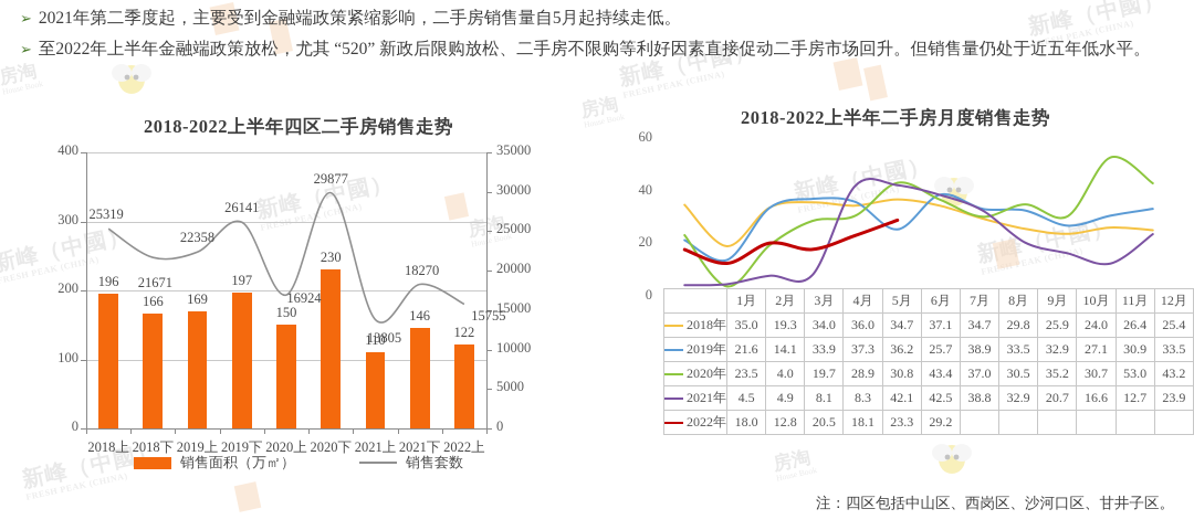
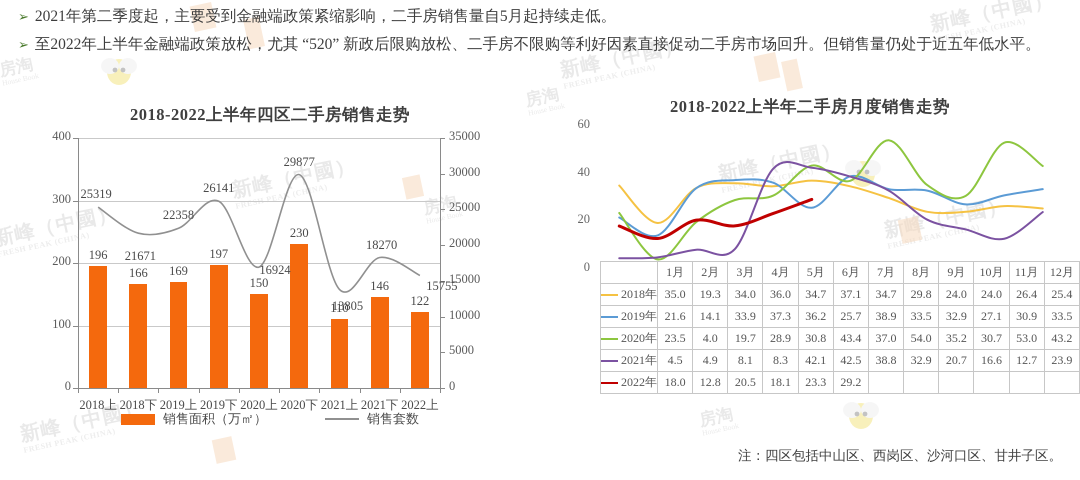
2018-2022上半年二手房月度销售走势/2020年/8月: 30.5 -> 54.0
2018-2022上半年二手房月度销售走势/2018年/9月: 25.9 -> 24.0
